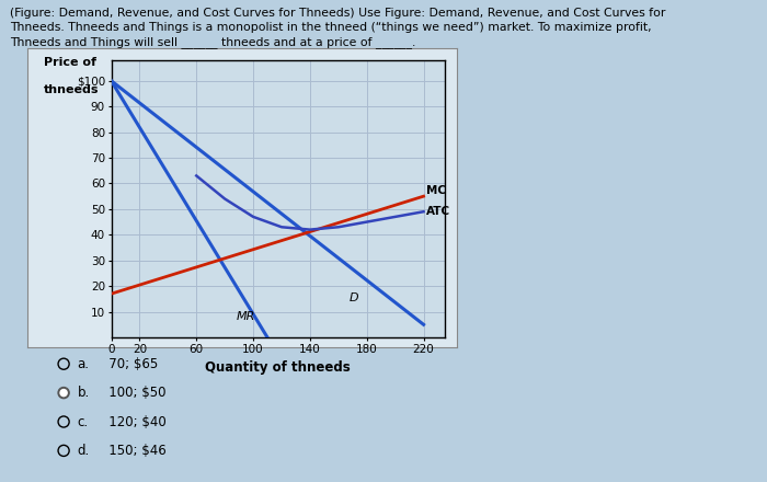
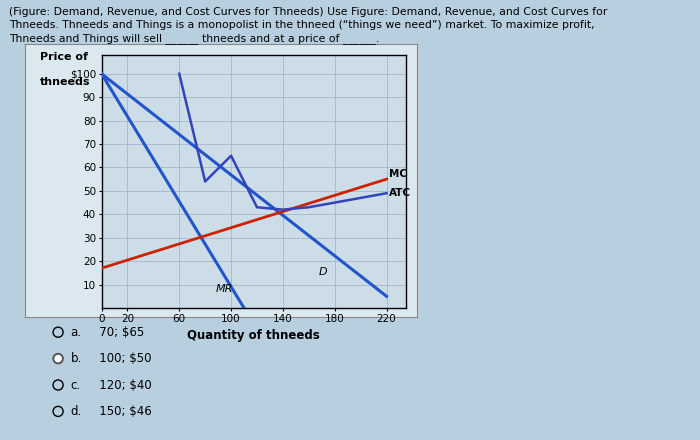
60: 63 -> 100
100: 47 -> 65
